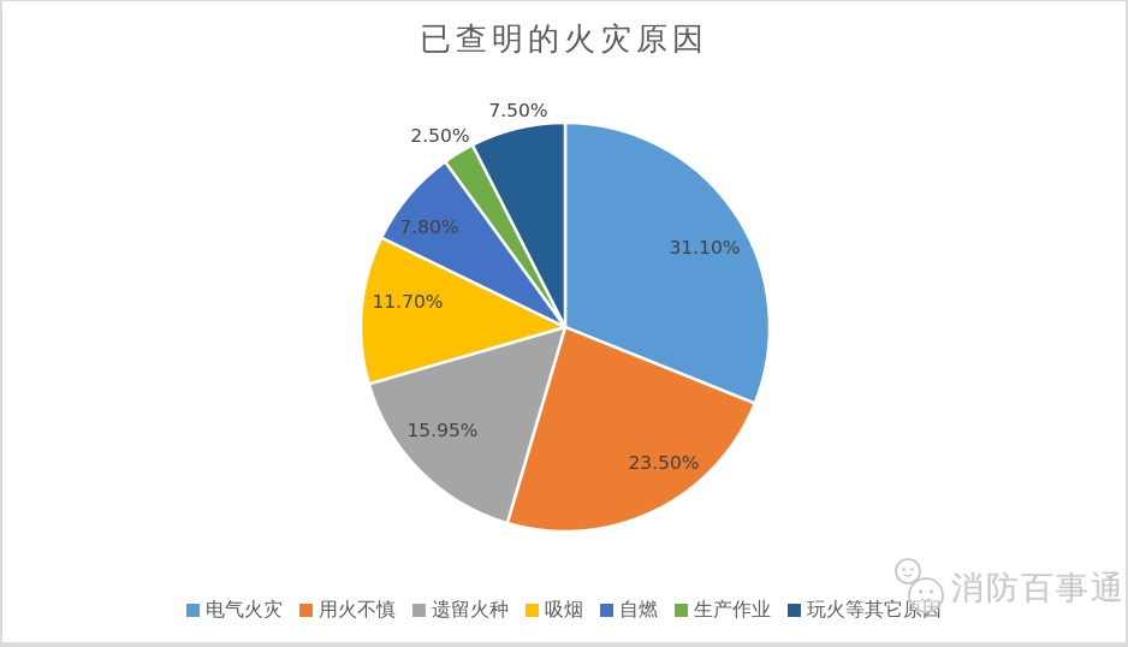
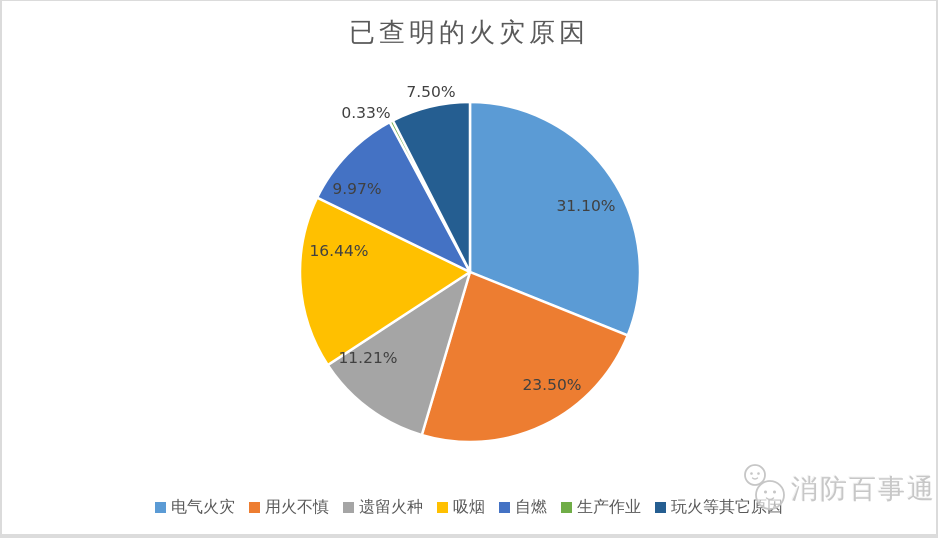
遗留火种: 15.95% -> 11.21%
吸烟: 11.70% -> 16.44%
自燃: 7.80% -> 9.97%
生产作业: 2.50% -> 0.33%
